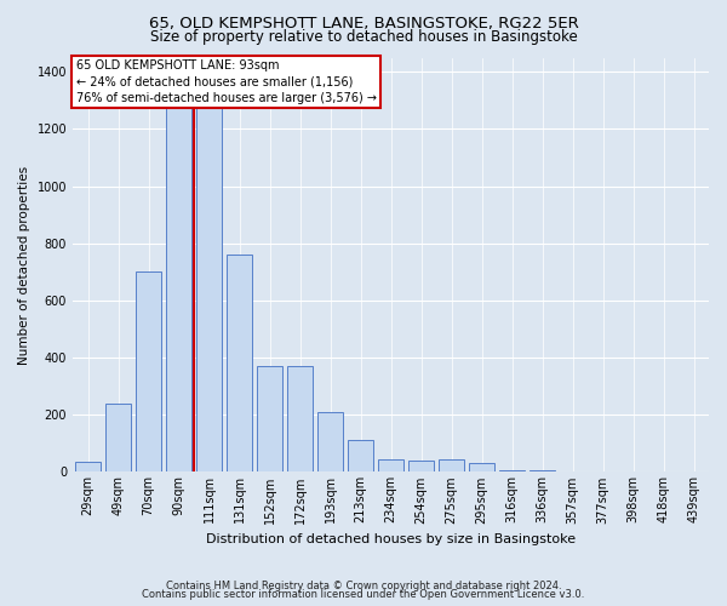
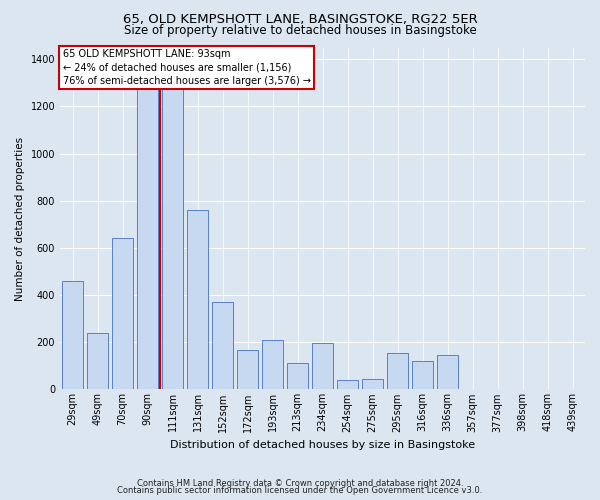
29sqm: 35 -> 460
70sqm: 700 -> 640
172sqm: 370 -> 165
234sqm: 45 -> 195
295sqm: 30 -> 155
316sqm: 8 -> 120
336sqm: 5 -> 145
